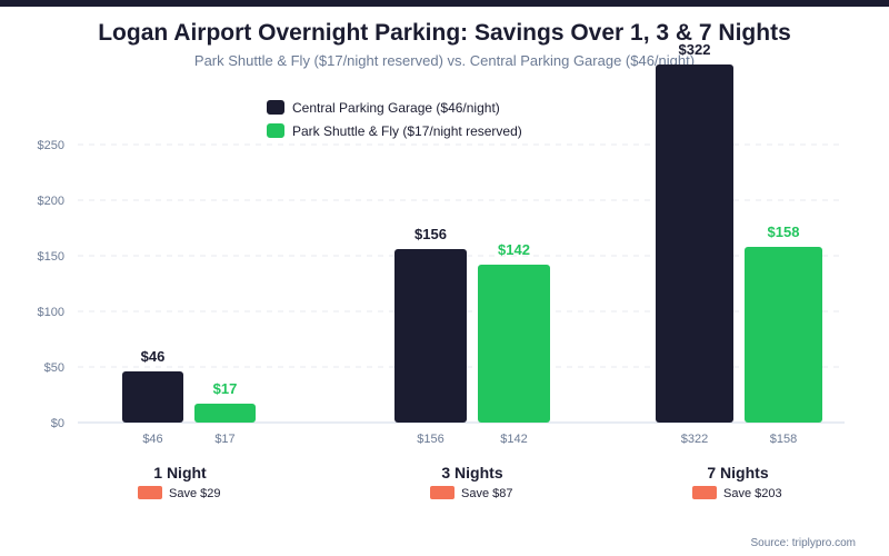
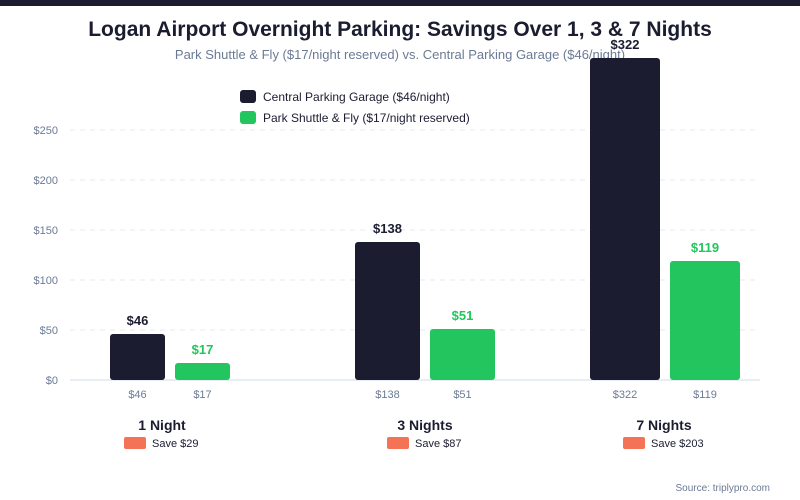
Central Parking Garage ($46/night)/3 Nights: $156 -> $138
Park Shuttle & Fly ($17/night reserved)/3 Nights: $142 -> $51
Park Shuttle & Fly ($17/night reserved)/7 Nights: $158 -> $119
